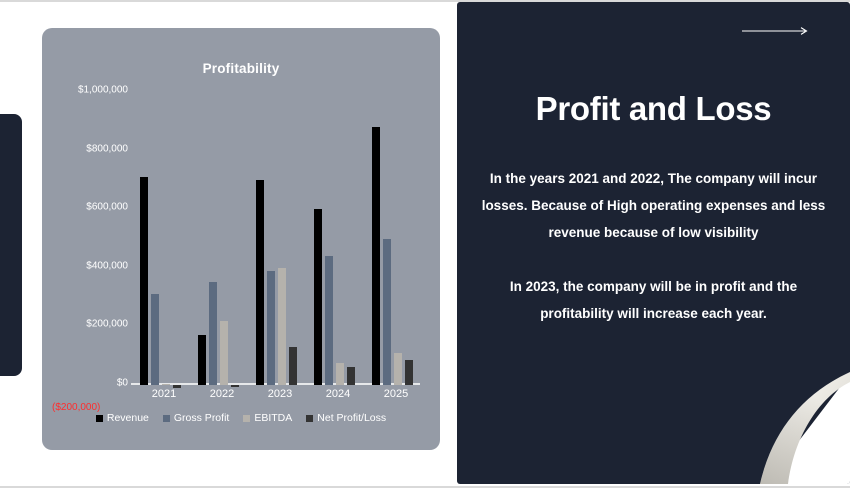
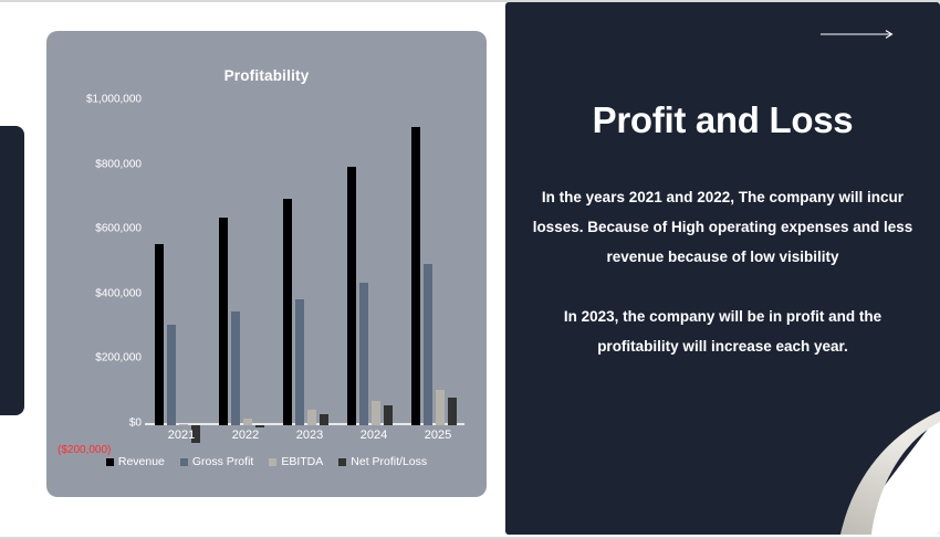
Revenue/2021: $710000 -> $560000
Net Profit/Loss/2021: -$10000 -> -$60000
Revenue/2022: $170000 -> $640000
EBITDA/2022: $220000 -> $20000
EBITDA/2023: $400000 -> $50000
Net Profit/Loss/2023: $130000 -> $30000
Revenue/2024: $600000 -> $800000
Revenue/2025: $880000 -> $920000
